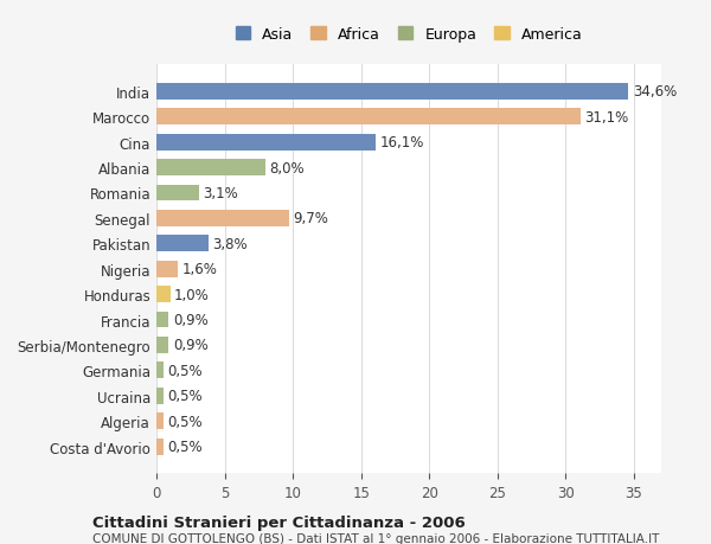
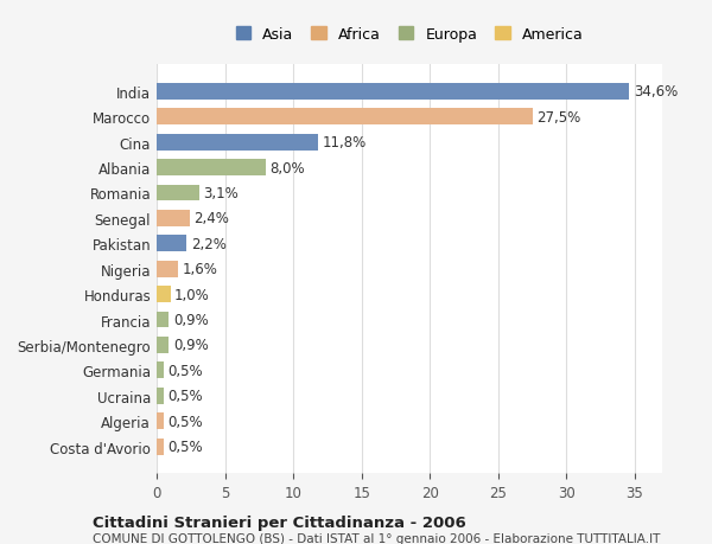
Marocco: 31,1% -> 27,5%
Cina: 16,1% -> 11,8%
Senegal: 9,7% -> 2,4%
Pakistan: 3,8% -> 2,2%
